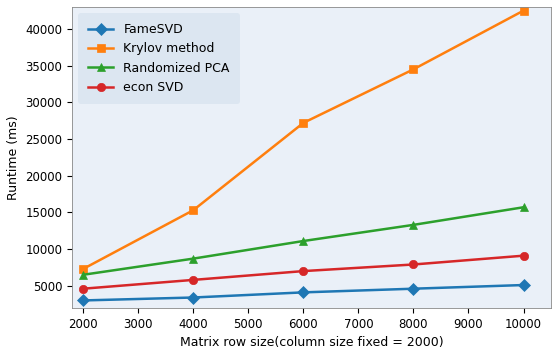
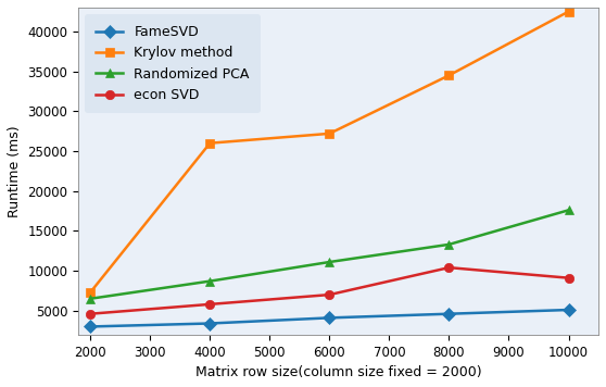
Krylov method/4000: 15300 -> 26000
econ SVD/8000: 7900 -> 10400
Randomized PCA/10000: 15700 -> 17600
